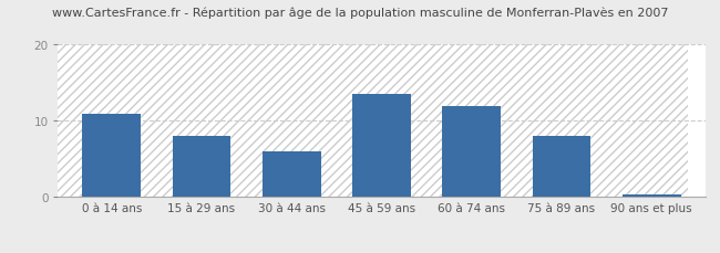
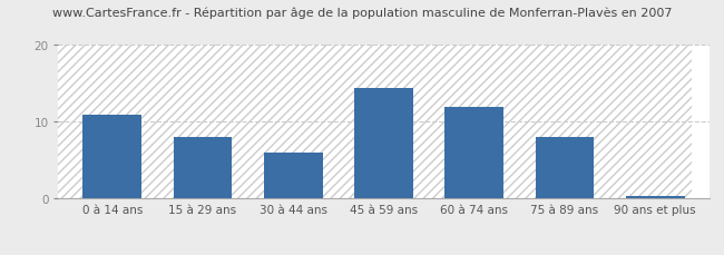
45 à 59 ans: 13.5 -> 14.4
